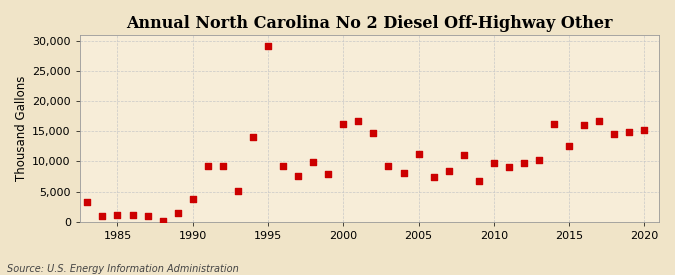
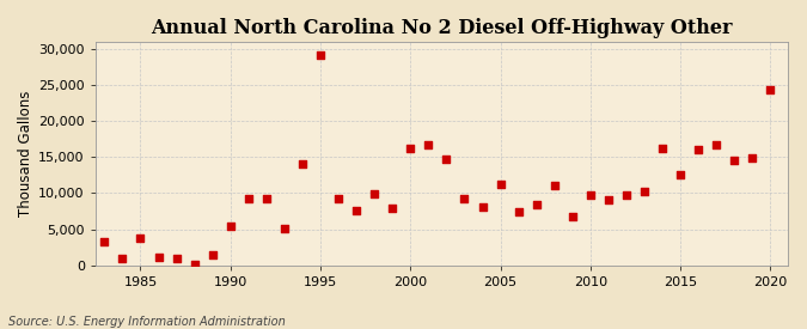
1985: 1,100 -> 3,800
1990: 3,800 -> 5,400
2020: 15,300 -> 24,400
